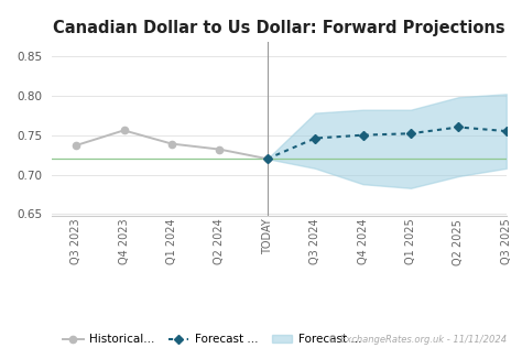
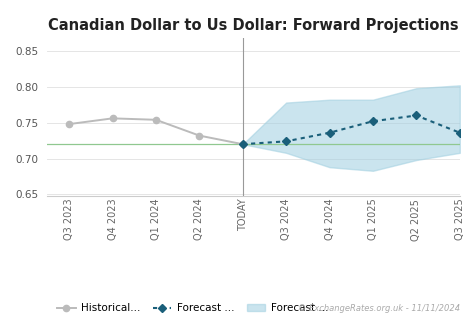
Historical.../Q3 2023: 0.737 -> 0.748
Historical.../Q1 2024: 0.739 -> 0.754
Forecast .../Q3 2024: 0.746 -> 0.724
Forecast .../Q4 2024: 0.750 -> 0.736
Forecast .../Q3 2025: 0.755 -> 0.736
